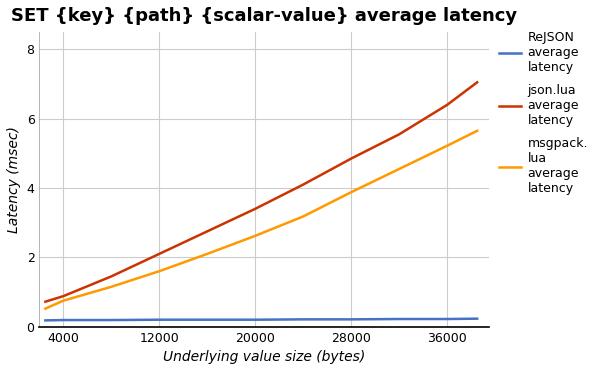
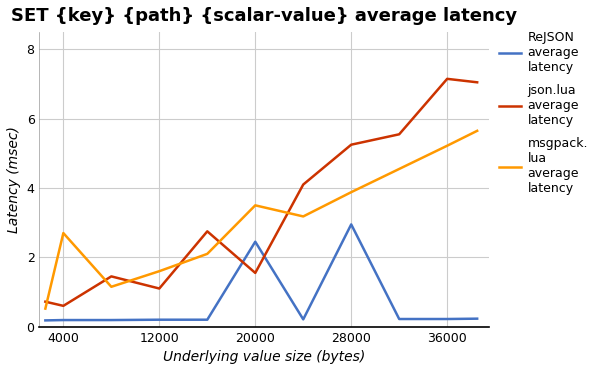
json.lua average latency/4000: 0.88 -> 0.60
msgpack. lua average latency/4000: 0.75 -> 2.70
json.lua average latency/12000: 2.10 -> 1.10
ReJSON average latency/20000: 0.20 -> 2.45
json.lua average latency/20000: 3.40 -> 1.55
msgpack. lua average latency/20000: 2.62 -> 3.50
ReJSON average latency/28000: 0.21 -> 2.95
json.lua average latency/28000: 4.85 -> 5.25
json.lua average latency/36000: 6.40 -> 7.15
